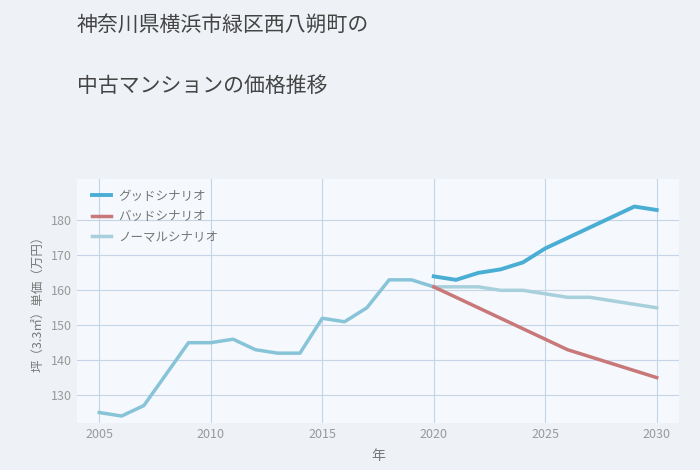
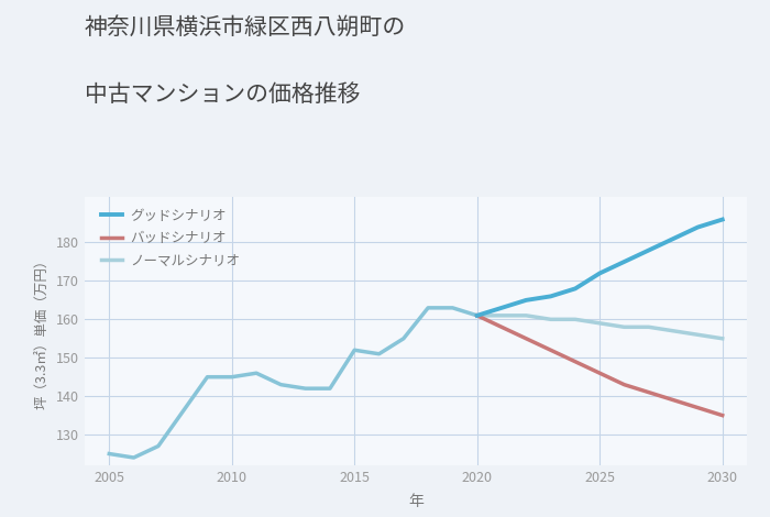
グッドシナリオ/2020: 164 -> 161
グッドシナリオ/2030: 183 -> 186
